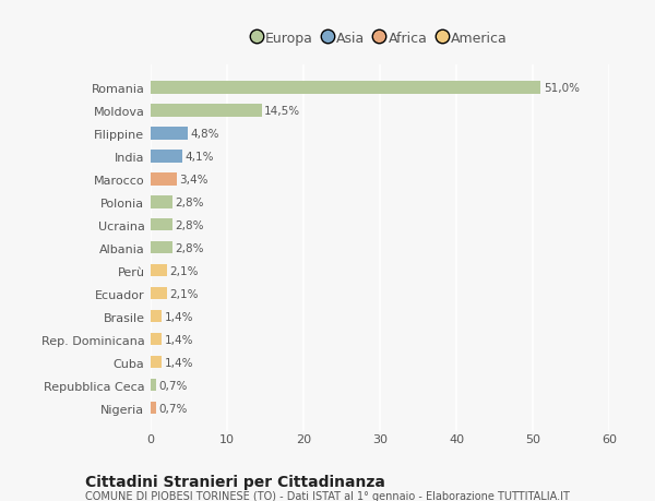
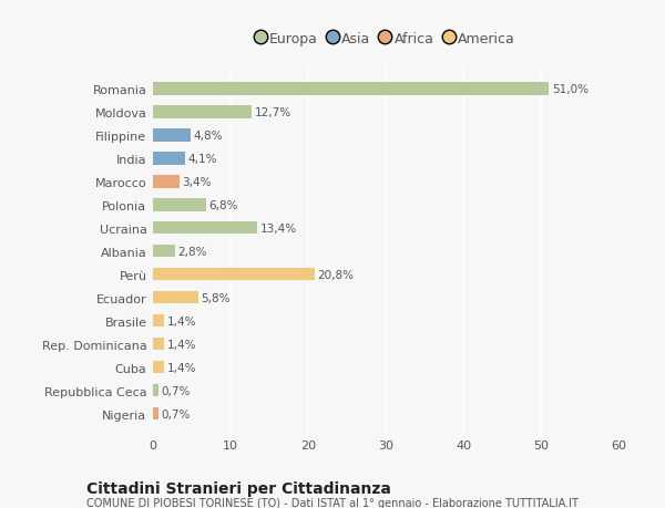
Moldova: 14,5% -> 12,7%
Polonia: 2,8% -> 6,8%
Ucraina: 2,8% -> 13,4%
Perù: 2,1% -> 20,8%
Ecuador: 2,1% -> 5,8%
